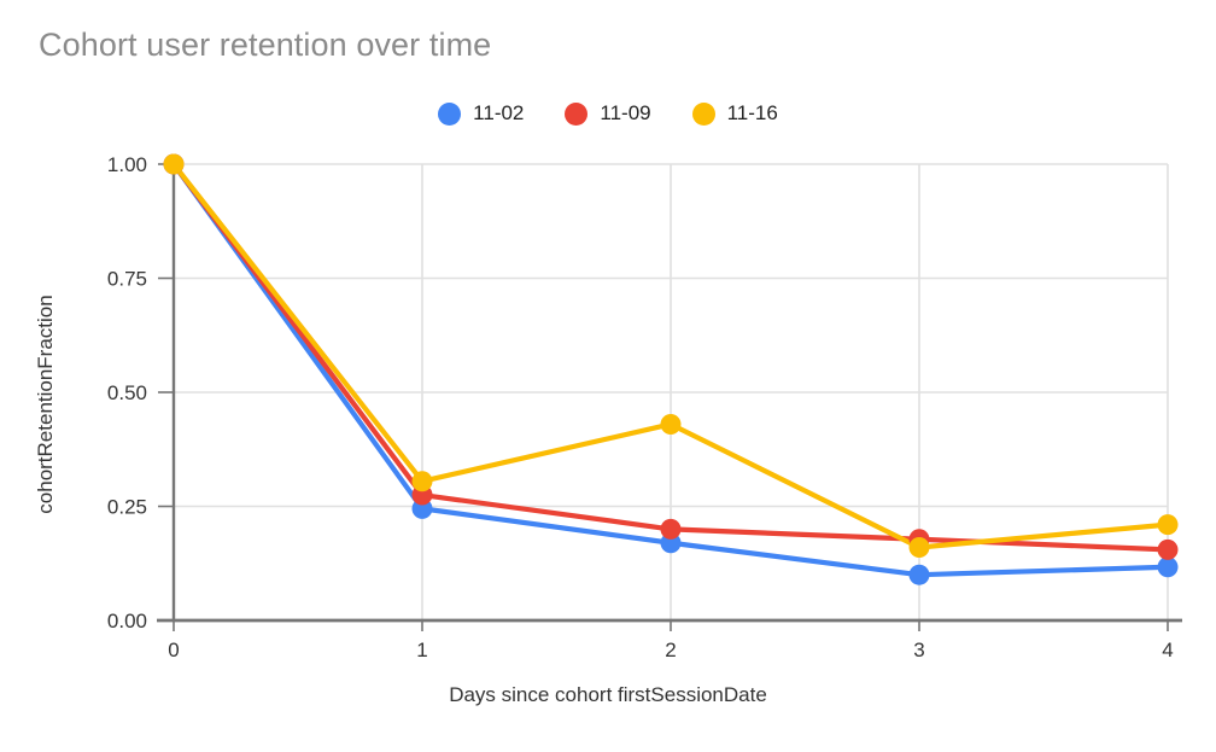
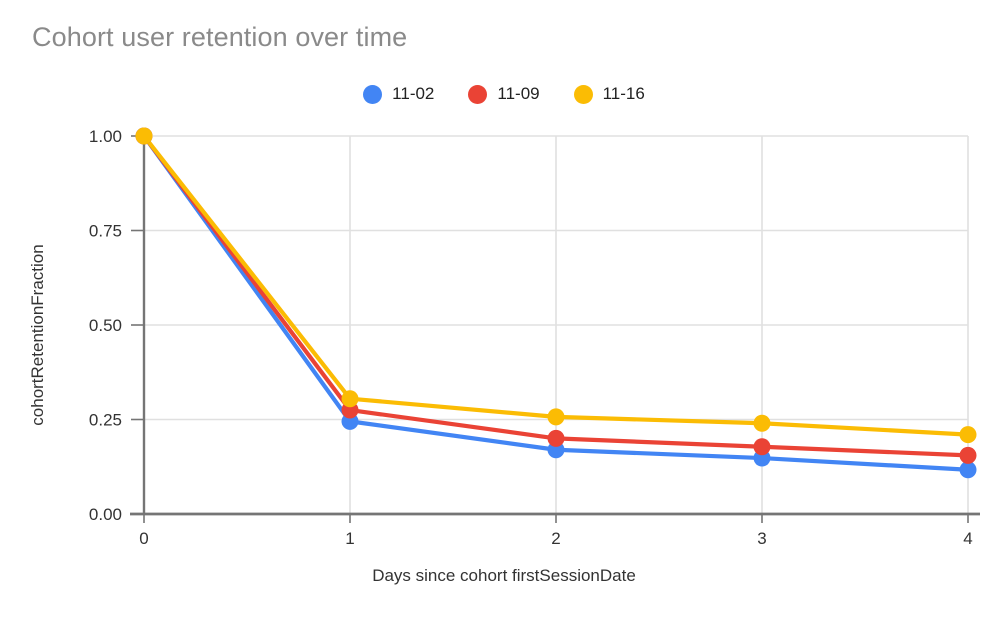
11-16/2: 0.43 -> 0.26
11-02/3: 0.10 -> 0.15
11-16/3: 0.16 -> 0.24
